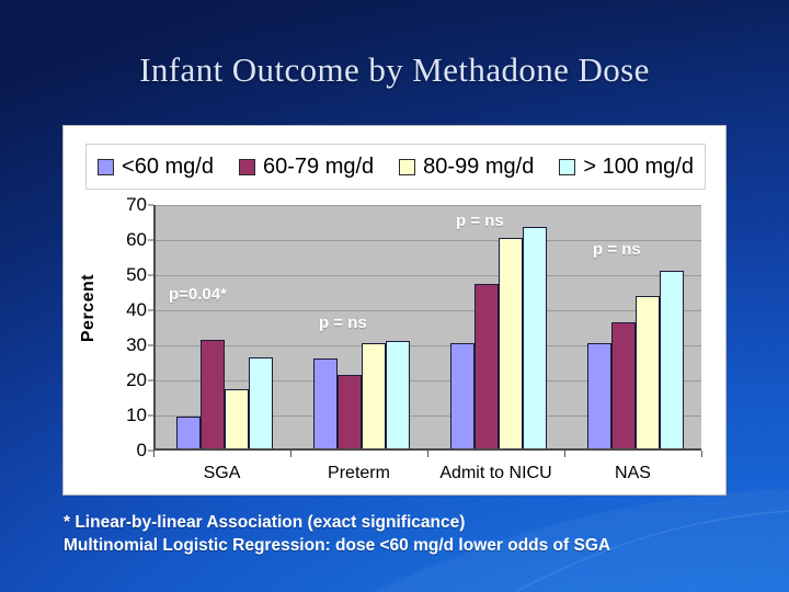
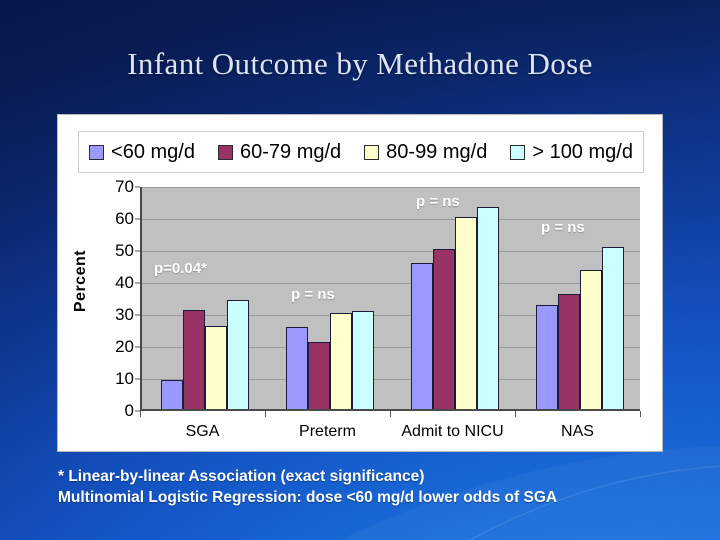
80-99 mg/d/SGA: 17 -> 26
> 100 mg/d/SGA: 26 -> 34
<60 mg/d/Admit to NICU: 30 -> 46
60-79 mg/d/Admit to NICU: 47 -> 50
<60 mg/d/NAS: 30 -> 32
